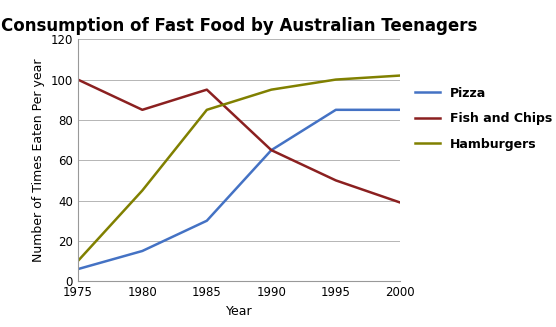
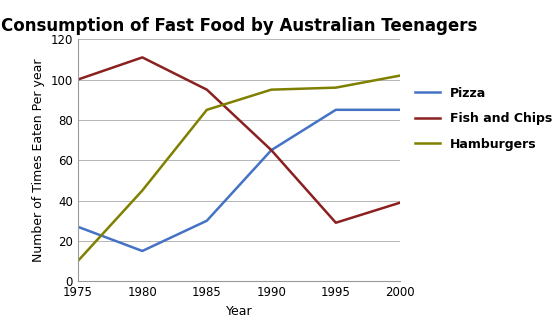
Pizza/1975: 6 -> 27
Fish and Chips/1980: 85 -> 111
Fish and Chips/1995: 50 -> 29
Hamburgers/1995: 100 -> 96
